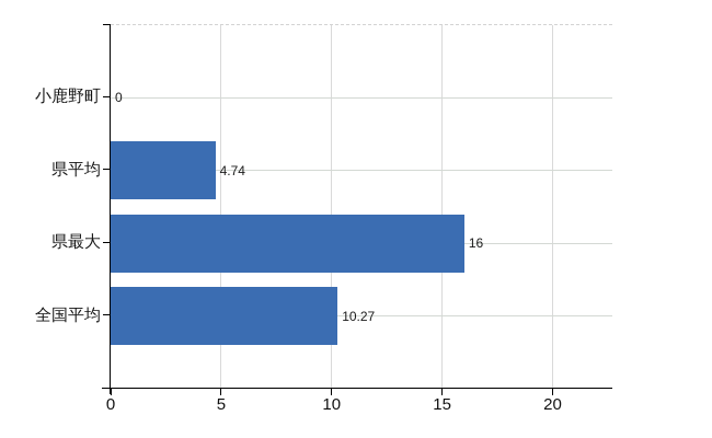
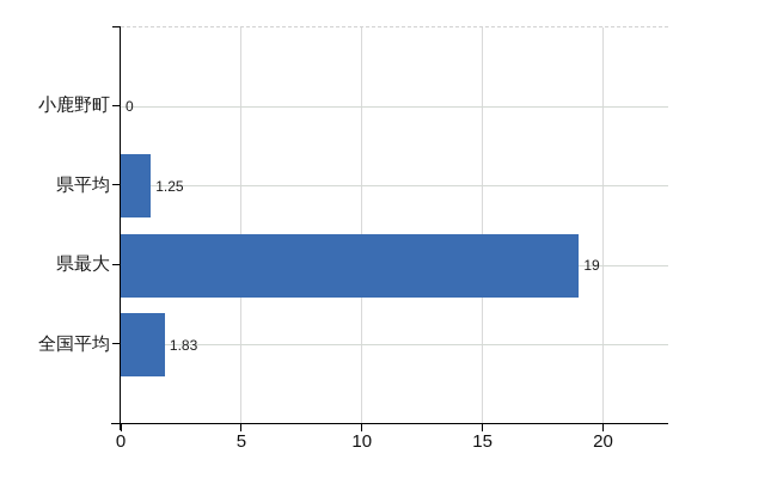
県平均: 4.74 -> 1.25
県最大: 16 -> 19
全国平均: 10.27 -> 1.83
